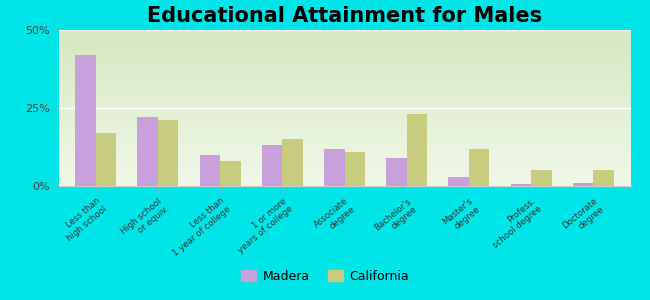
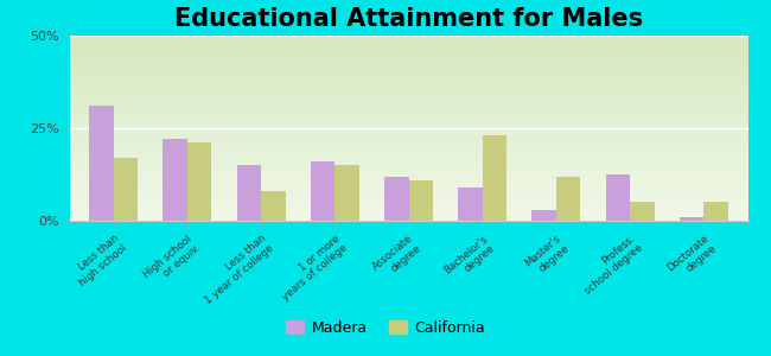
Madera/Less than high school: 42.0% -> 31.0%
Madera/Less than 1 year of college: 10.0% -> 15.0%
Madera/1 or more years of college: 13.0% -> 16.0%
Madera/Profess. school degree: 0.5% -> 12.5%
